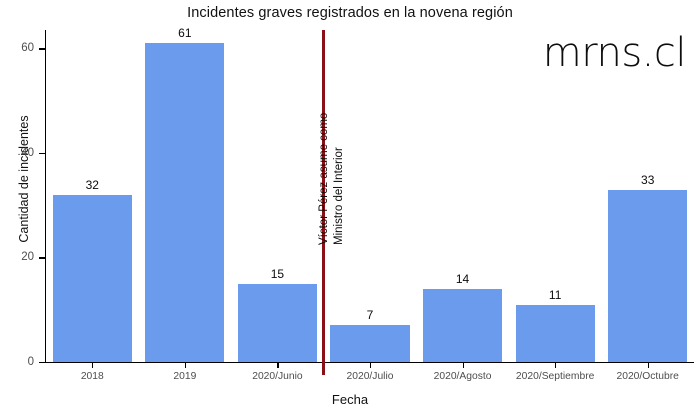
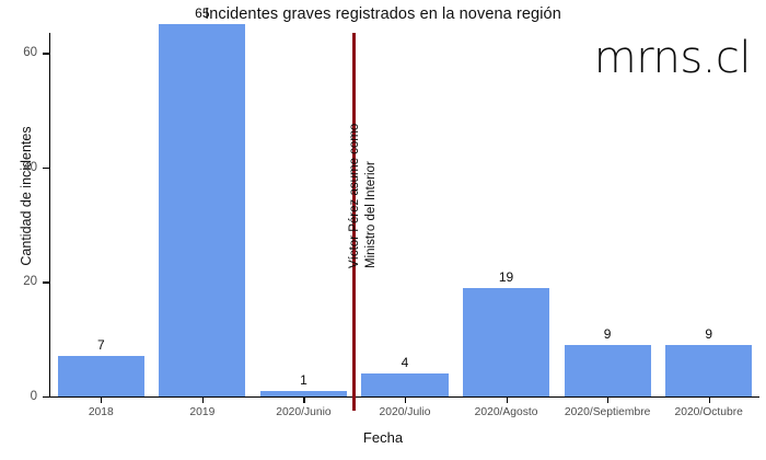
2018: 32 -> 7
2019: 61 -> 65
2020/Junio: 15 -> 1
2020/Julio: 7 -> 4
2020/Agosto: 14 -> 19
2020/Septiembre: 11 -> 9
2020/Octubre: 33 -> 9
